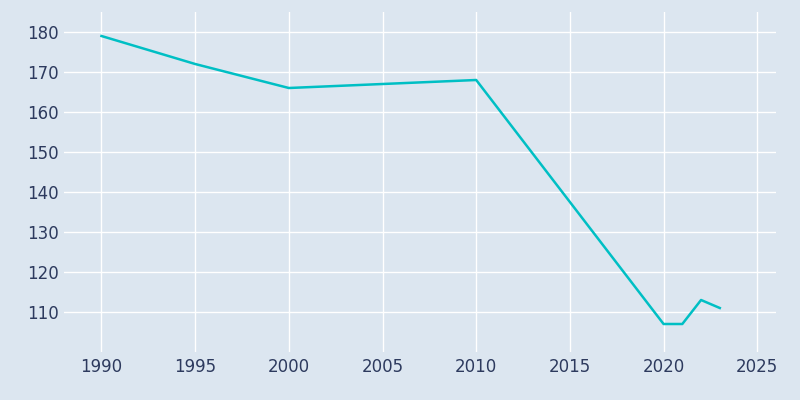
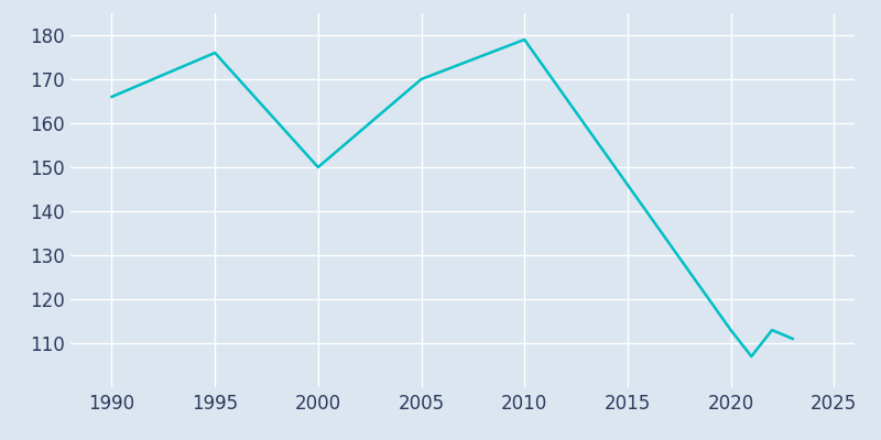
1990: 179 -> 166
1995: 172 -> 176
2000: 166 -> 150
2005: 167 -> 170
2010: 168 -> 179
2020: 107 -> 113
